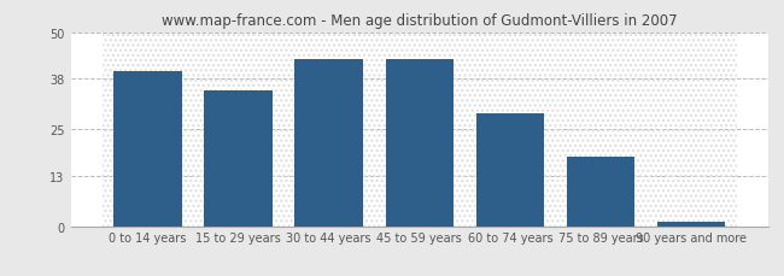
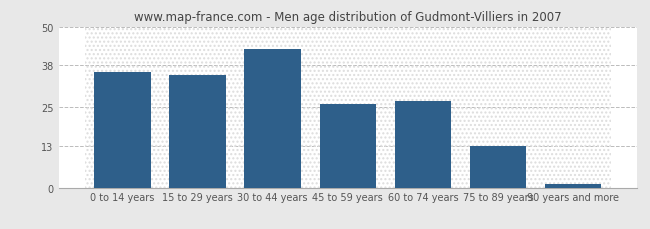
0 to 14 years: 40 -> 36
45 to 59 years: 43 -> 26
60 to 74 years: 29 -> 27
75 to 89 years: 18 -> 13
